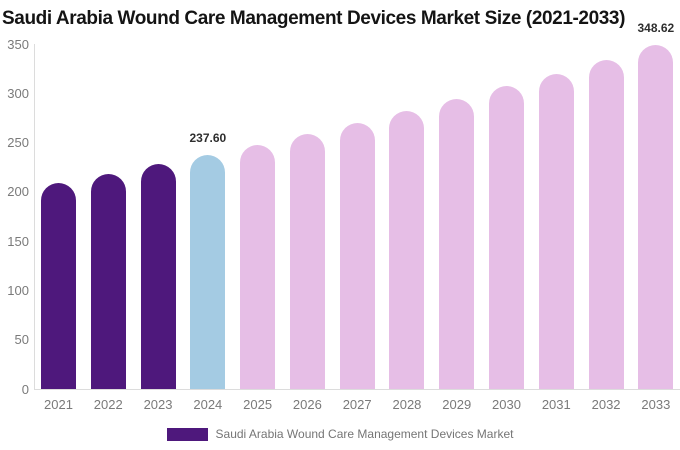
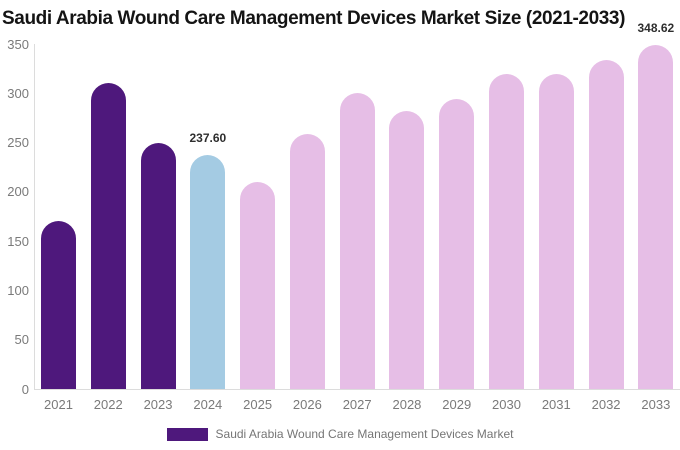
2021: 210 -> 170
2022: 220 -> 310
2023: 230 -> 250
2025: 250 -> 210
2027: 270 -> 300
2030: 310 -> 320
